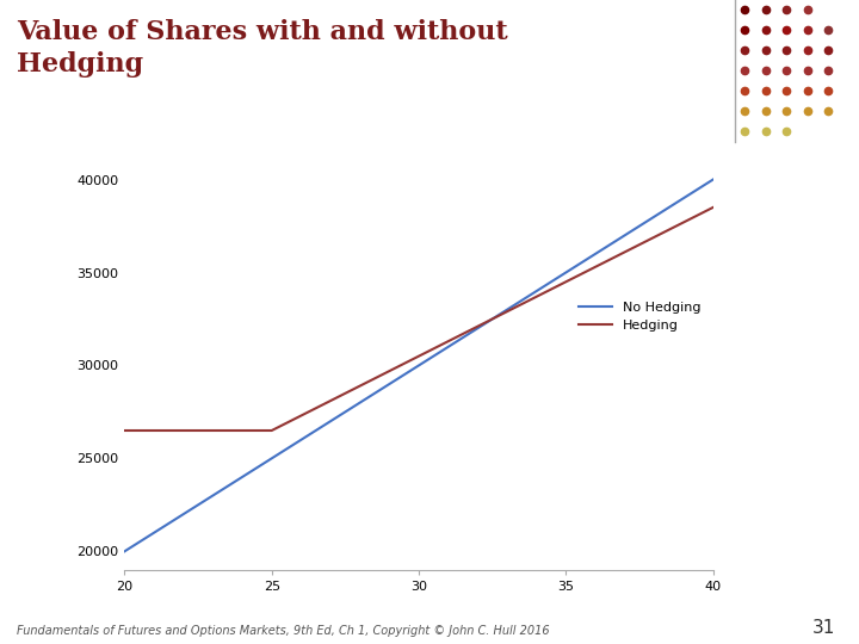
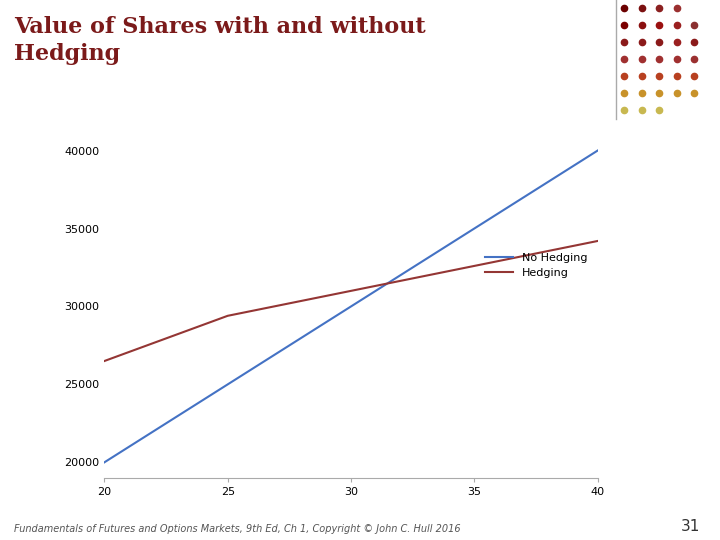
25: 26500 -> 29400
40: 38500 -> 34200
